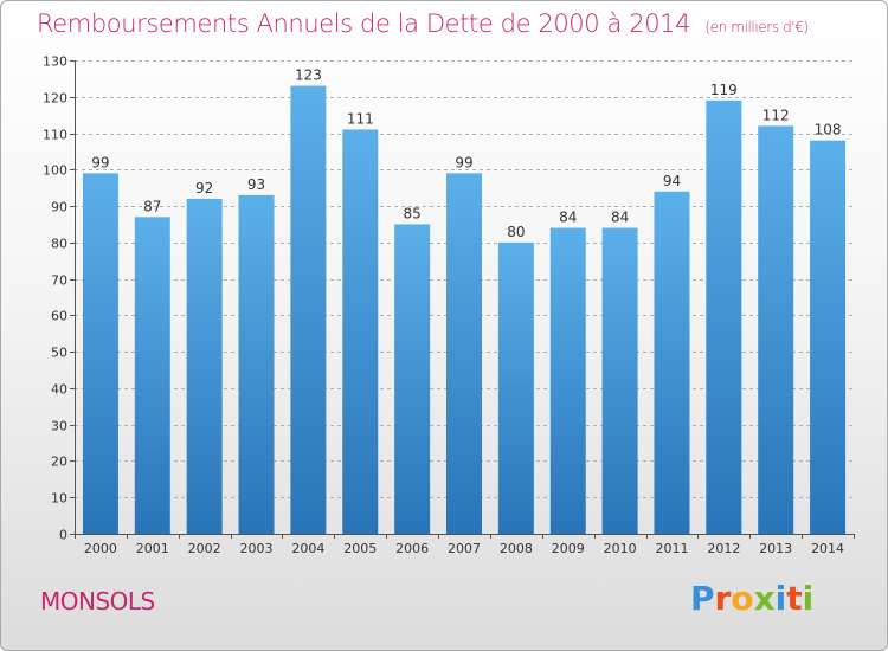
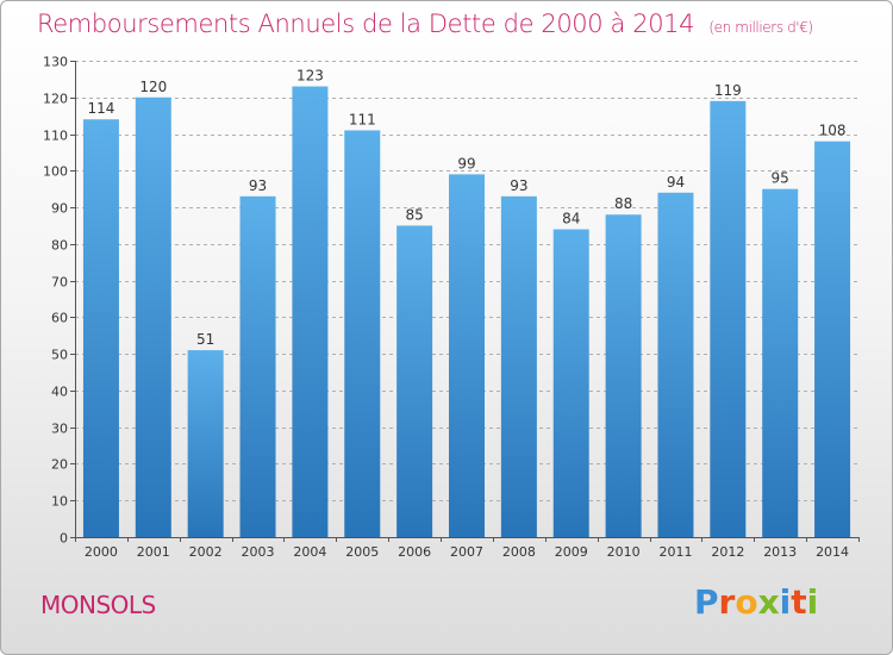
2000: 99 -> 114
2001: 87 -> 120
2002: 92 -> 51
2008: 80 -> 93
2010: 84 -> 88
2013: 112 -> 95
